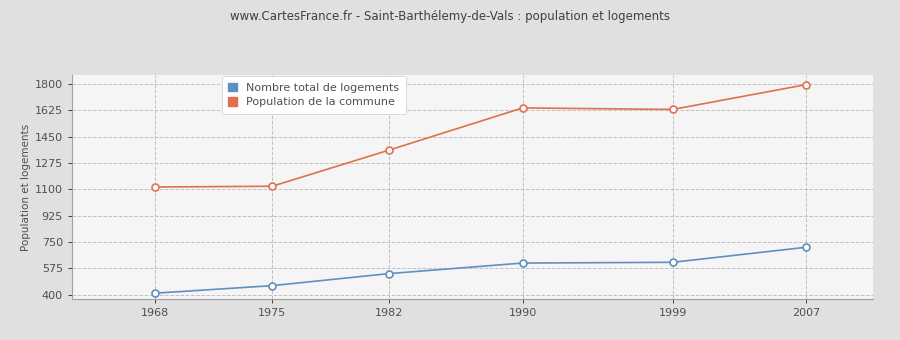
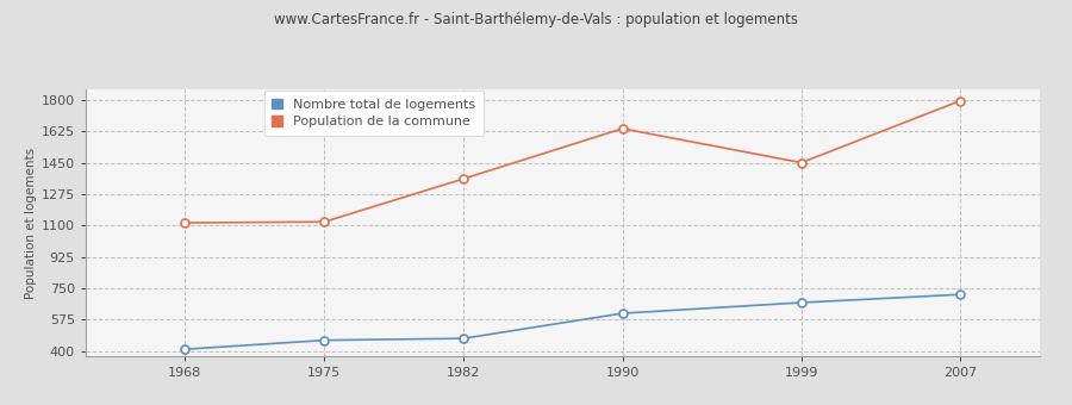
Nombre total de logements/1982: 540 -> 470
Nombre total de logements/1999: 620 -> 670
Population de la commune/1999: 1630 -> 1450
